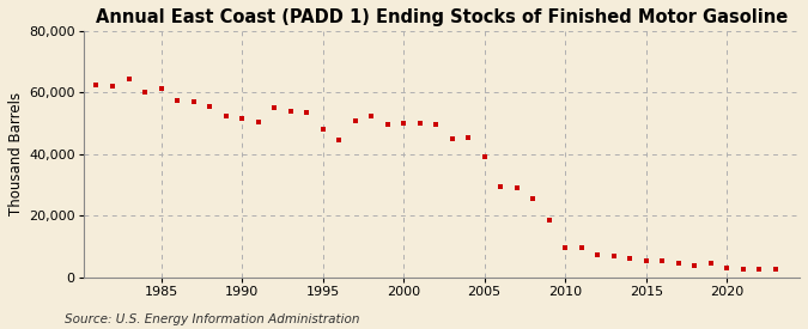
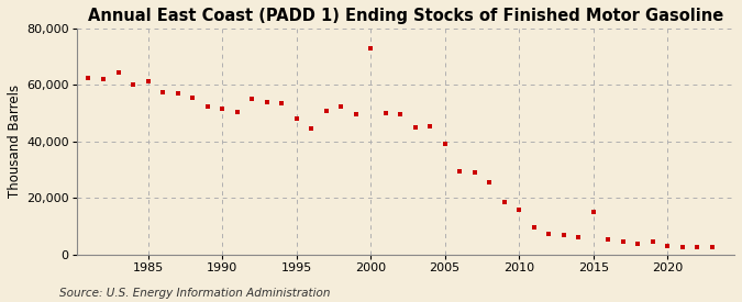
2000: 50,000 -> 73,000
2010: 9,500 -> 16,000
2015: 5,500 -> 15,000
